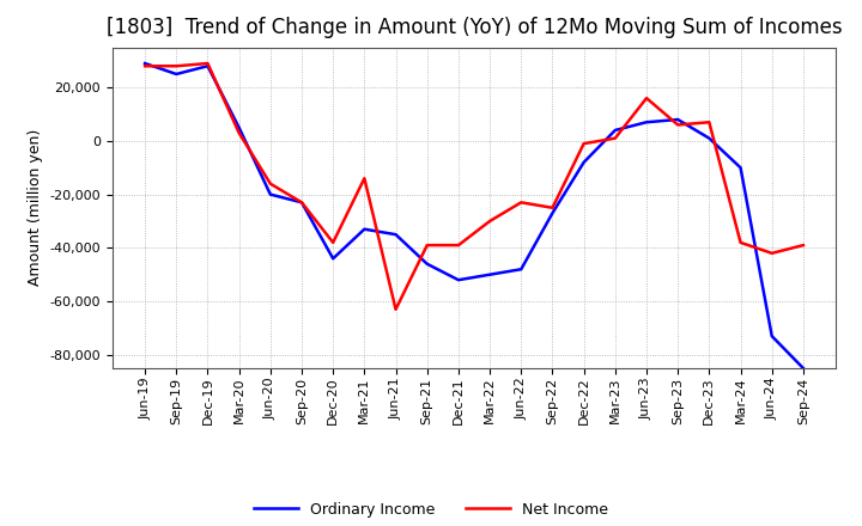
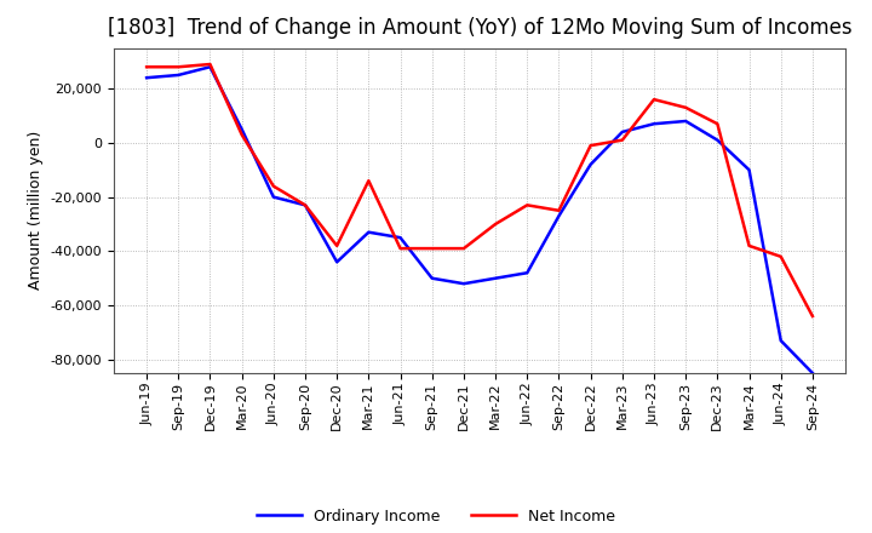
Ordinary Income/Jun-19: 29,000 -> 24,000
Net Income/Jun-21: -63,000 -> -39,000
Ordinary Income/Sep-21: -46,000 -> -50,000
Net Income/Sep-23: 6,000 -> 13,000
Net Income/Sep-24: -39,000 -> -64,000
